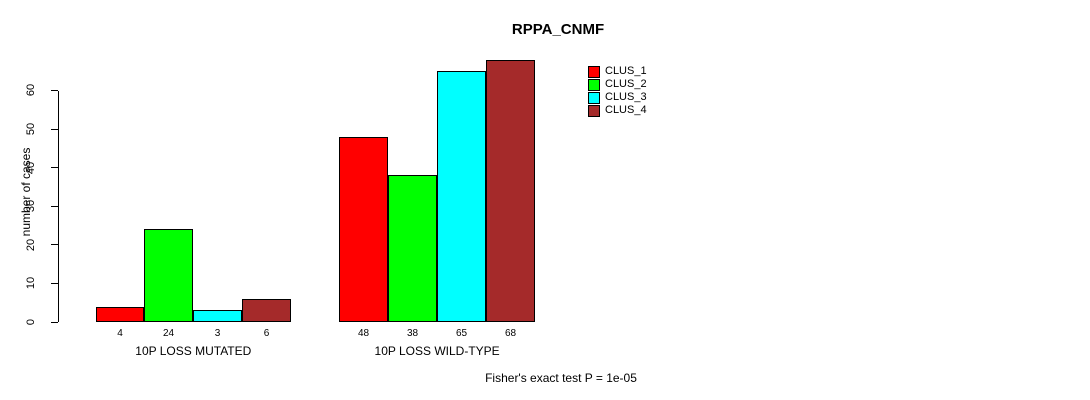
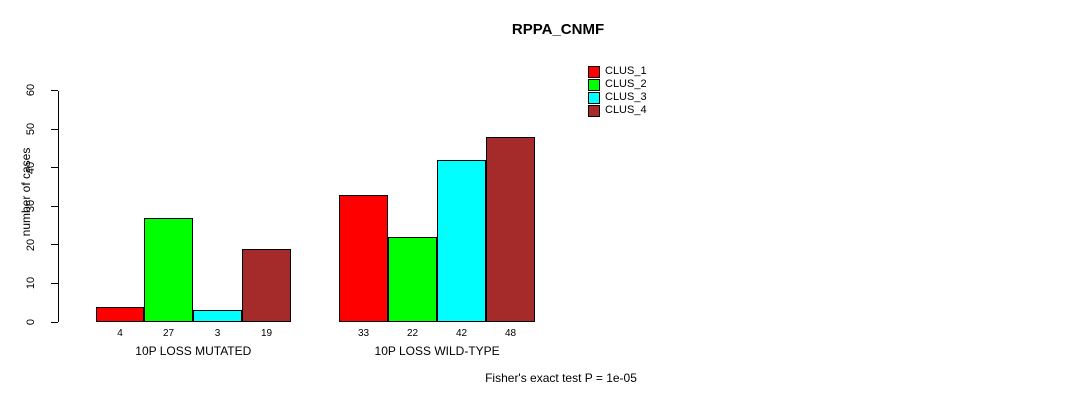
CLUS_2/10P LOSS MUTATED: 24 -> 27
CLUS_4/10P LOSS MUTATED: 6 -> 19
CLUS_1/10P LOSS WILD-TYPE: 48 -> 33
CLUS_2/10P LOSS WILD-TYPE: 38 -> 22
CLUS_3/10P LOSS WILD-TYPE: 65 -> 42
CLUS_4/10P LOSS WILD-TYPE: 68 -> 48
